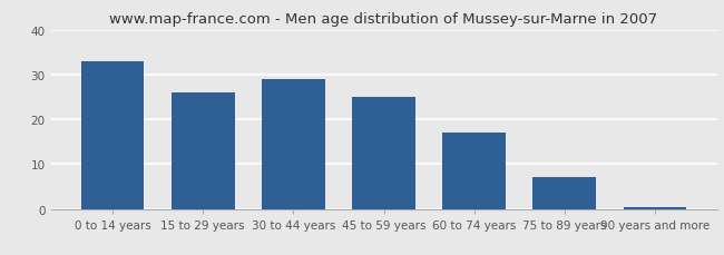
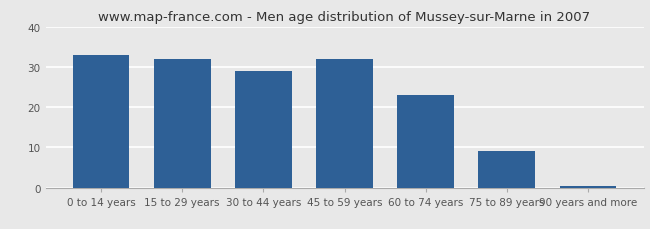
15 to 29 years: 26.0 -> 32.0
45 to 59 years: 25.0 -> 32.0
60 to 74 years: 17.0 -> 23.0
75 to 89 years: 7.0 -> 9.0
